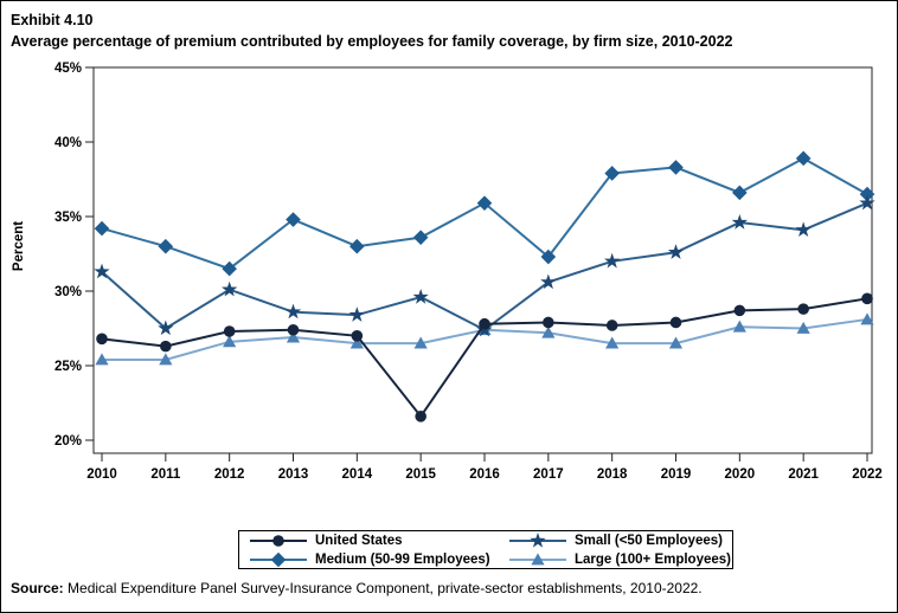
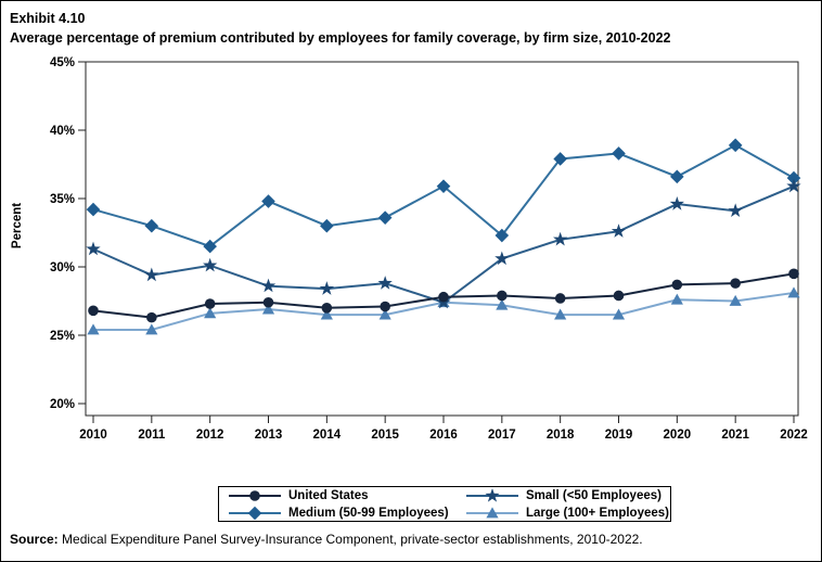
Small (<50 Employees)/2011: 27.5% -> 29.4%
United States/2015: 21.6% -> 27.1%
Small (<50 Employees)/2015: 29.6% -> 28.8%
